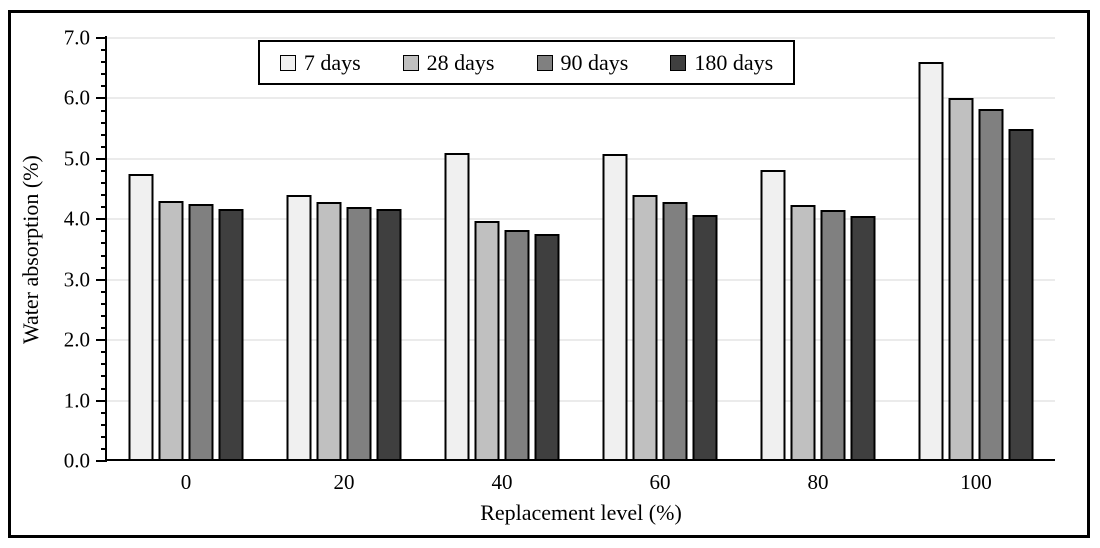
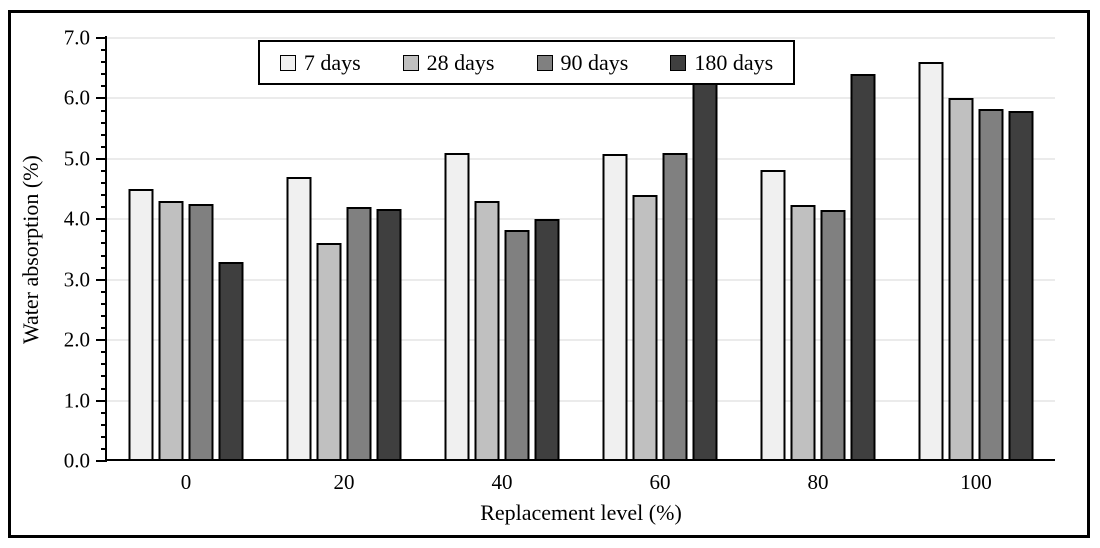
7 days/0: 4.8 -> 4.5
180 days/0: 4.2 -> 3.3
7 days/20: 4.4 -> 4.7
28 days/20: 4.3 -> 3.6
28 days/40: 4.0 -> 4.3
180 days/40: 3.8 -> 4.0
90 days/60: 4.3 -> 5.1
180 days/60: 4.1 -> 6.5
180 days/80: 4.0 -> 6.4
180 days/100: 5.5 -> 5.8
